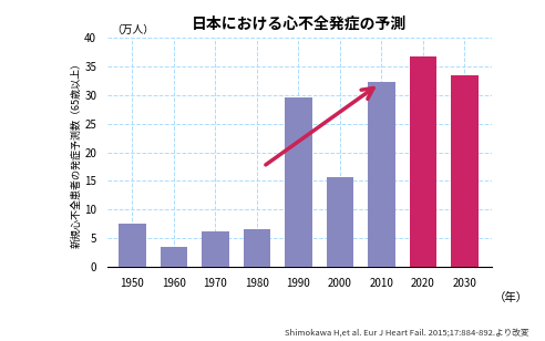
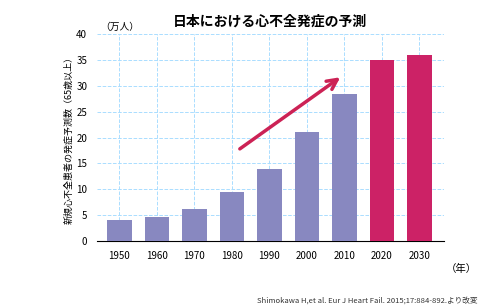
1950: 7.6 -> 4.0
1960: 3.4 -> 4.7
1980: 6.6 -> 9.5
1990: 29.6 -> 14.0
2000: 15.6 -> 21.0
2010: 32.4 -> 28.5
2020: 36.8 -> 35.0
2030: 33.4 -> 36.0
